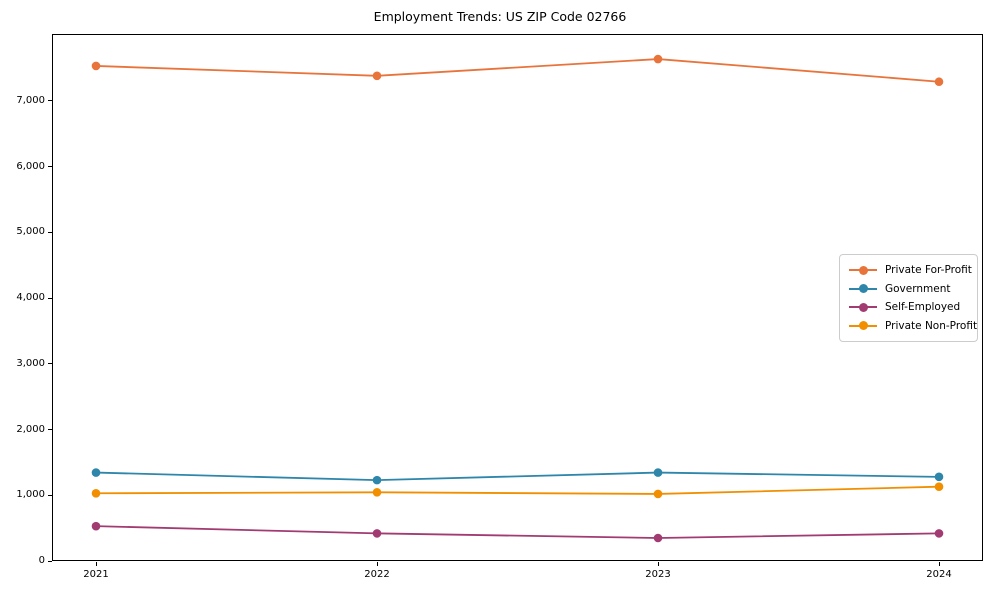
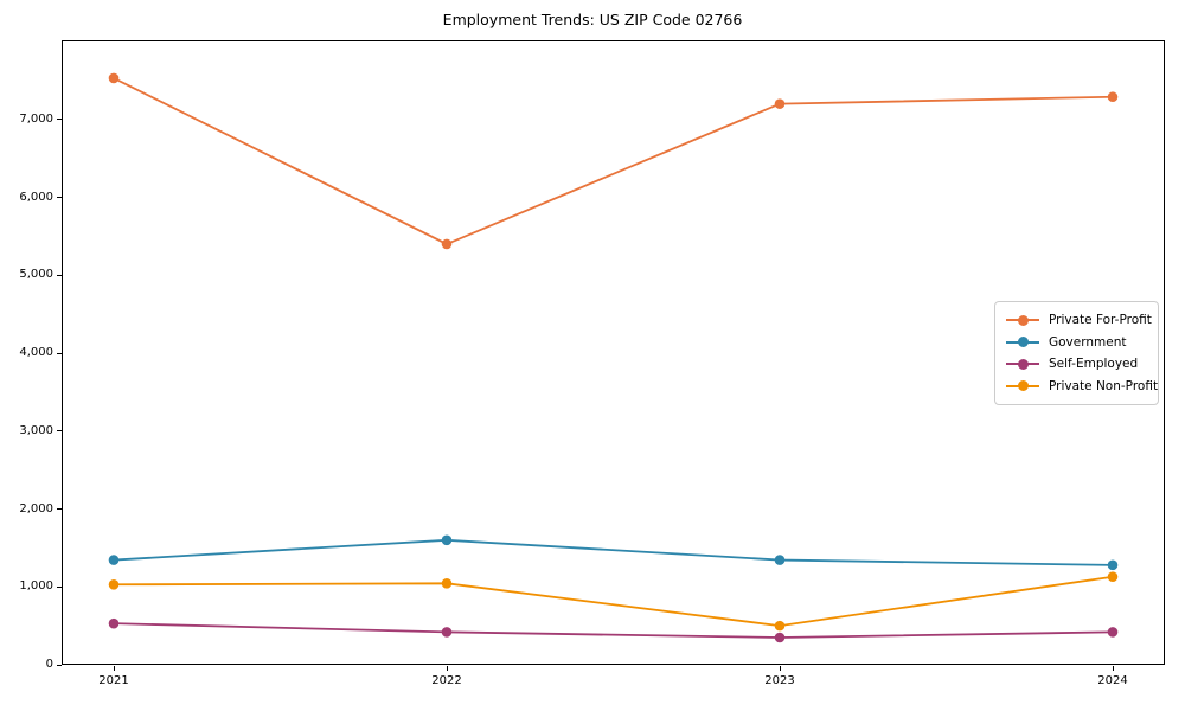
Private For-Profit/2022: 7400 -> 5400
Government/2022: 1200 -> 1600
Private For-Profit/2023: 7600 -> 7200
Private Non-Profit/2023: 1000 -> 500
